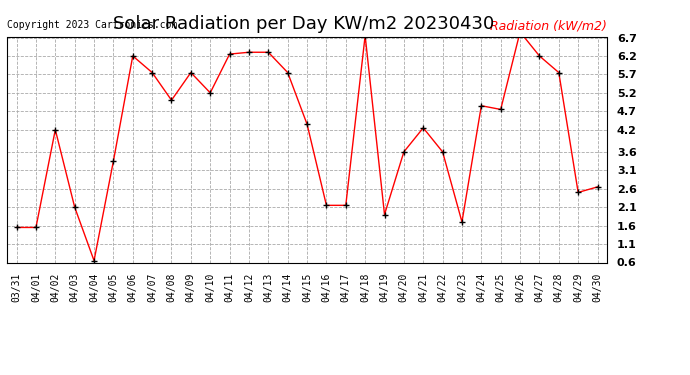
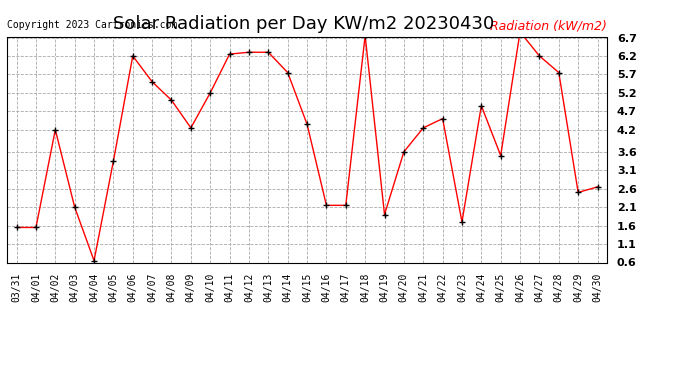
04/07: 5.75 -> 5.50
04/09: 5.75 -> 4.25
04/22: 3.60 -> 4.50
04/25: 4.75 -> 3.50
